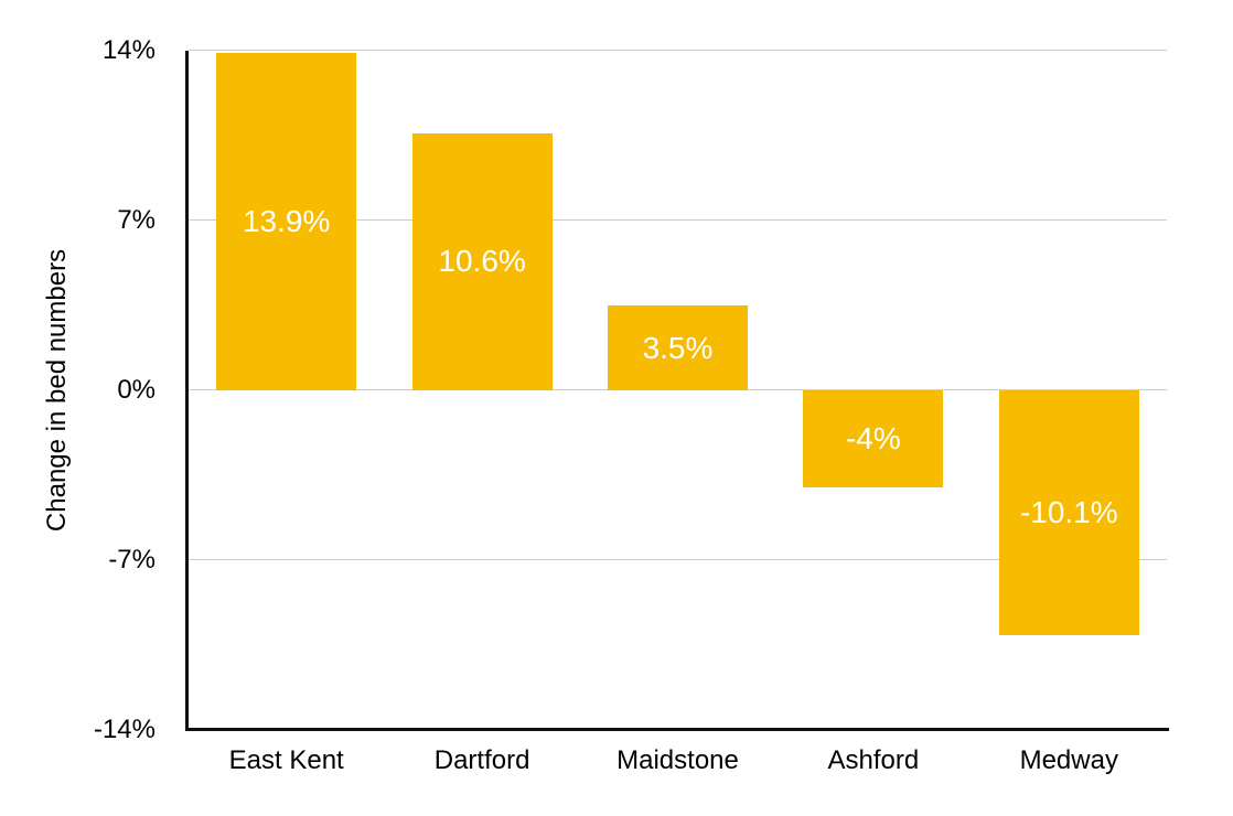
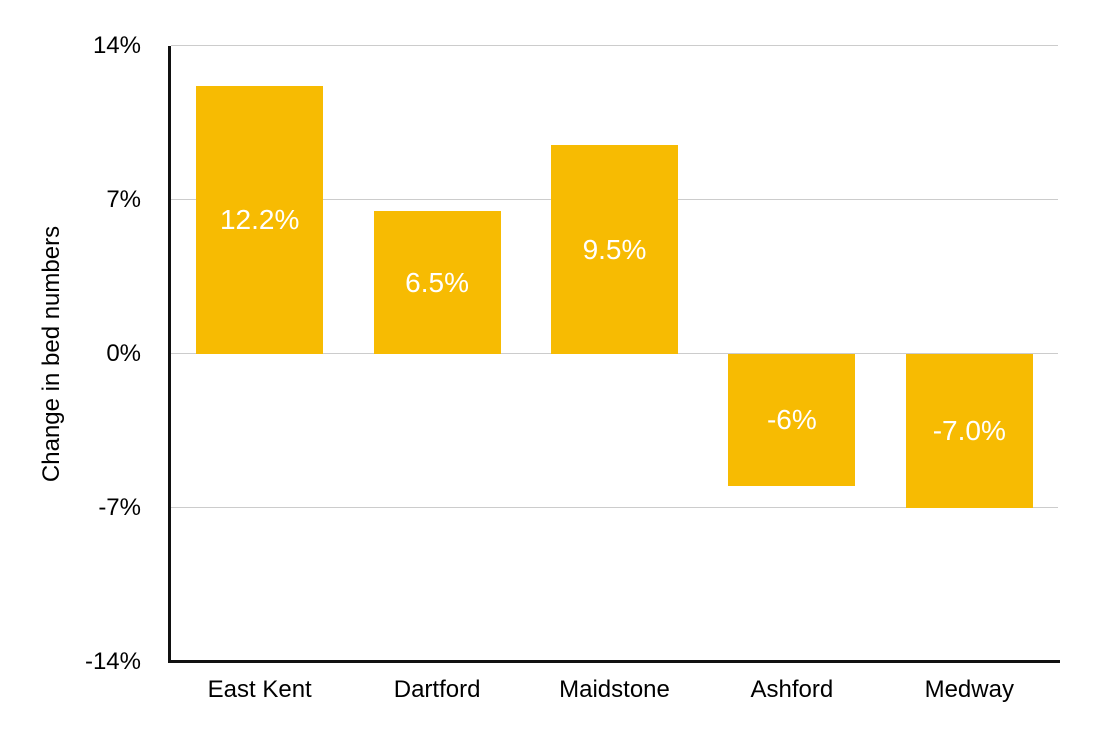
East Kent: 13.9% -> 12.2%
Dartford: 10.6% -> 6.5%
Maidstone: 3.5% -> 9.5%
Ashford: -4% -> -6%
Medway: -10.1% -> -7.0%
